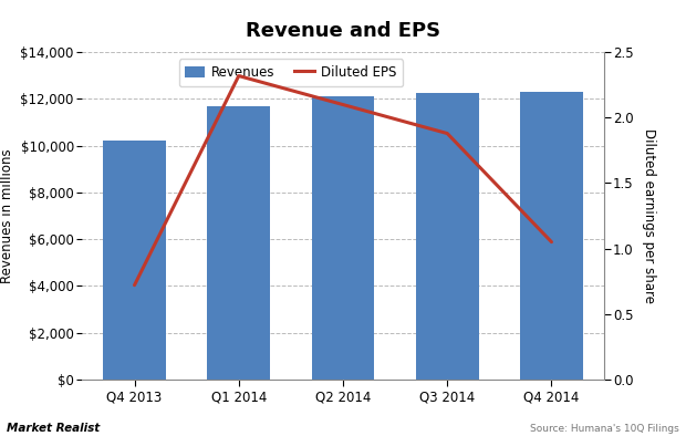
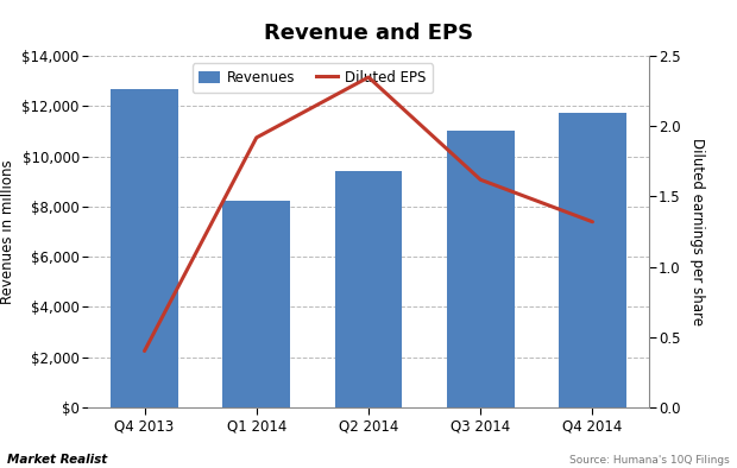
Revenues/Q4 2013: $10,200 -> $12,700
Diluted EPS/Q4 2013: 0.72 -> 0.40
Revenues/Q1 2014: $11,700 -> $8,250
Diluted EPS/Q1 2014: 2.32 -> 1.92
Revenues/Q2 2014: $12,100 -> $9,400
Diluted EPS/Q2 2014: 2.10 -> 2.35
Revenues/Q3 2014: $12,250 -> $11,050
Diluted EPS/Q3 2014: 1.88 -> 1.62
Revenues/Q4 2014: $12,300 -> $11,750
Diluted EPS/Q4 2014: 1.05 -> 1.32
